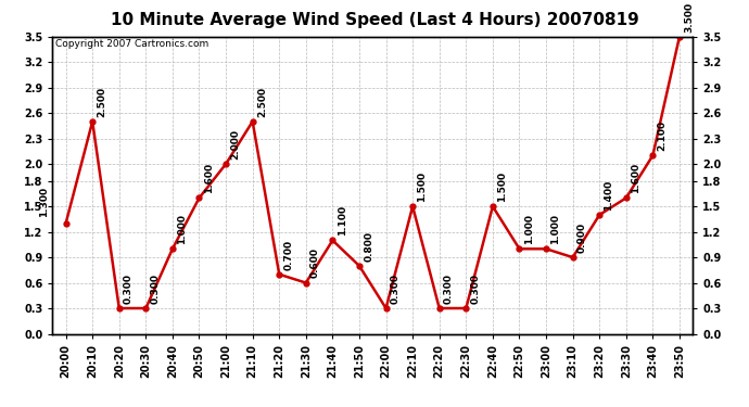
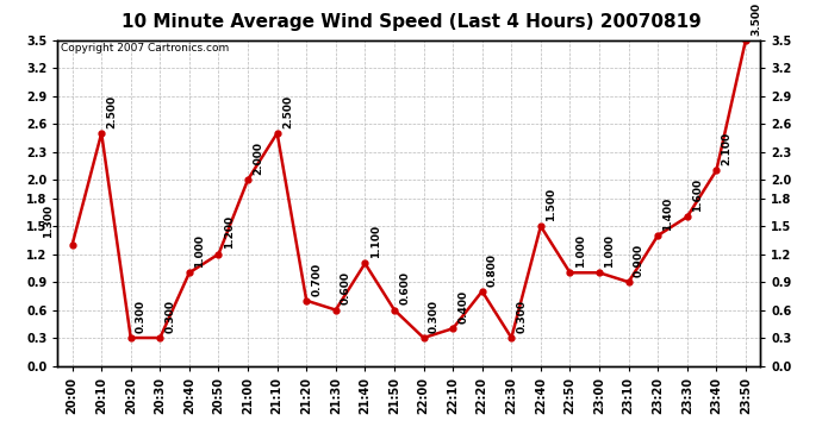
20:50: 1.600 -> 1.200
21:50: 0.800 -> 0.600
22:10: 1.500 -> 0.400
22:20: 0.300 -> 0.800
